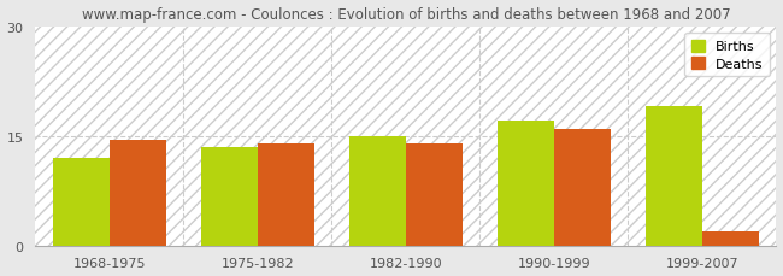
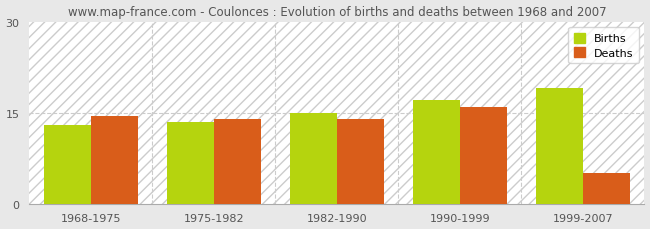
Births/1968-1975: 12.0 -> 13.0
Deaths/1999-2007: 2.0 -> 5.0
